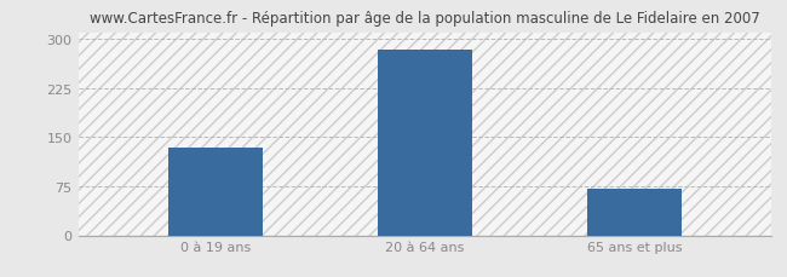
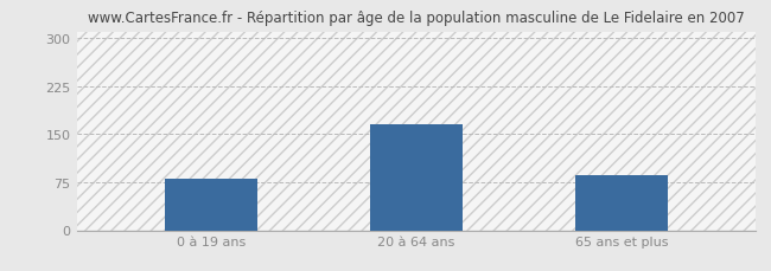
0 à 19 ans: 133 -> 80
20 à 64 ans: 284 -> 166
65 ans et plus: 71 -> 86
